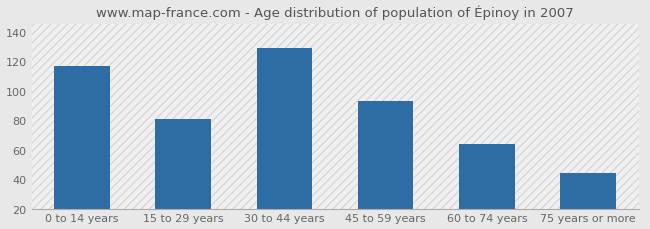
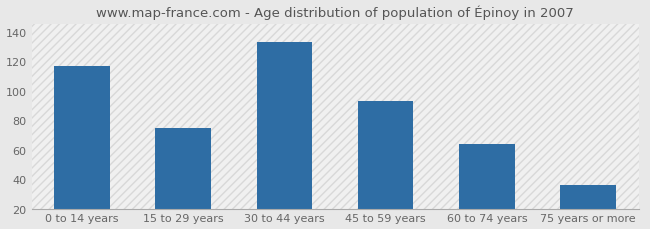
15 to 29 years: 81 -> 75
30 to 44 years: 129 -> 133
75 years or more: 44 -> 36
